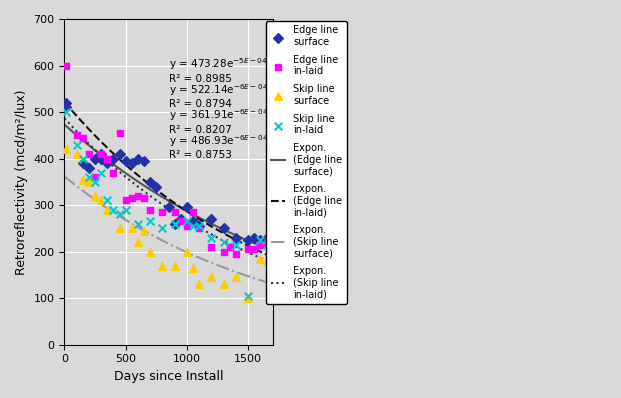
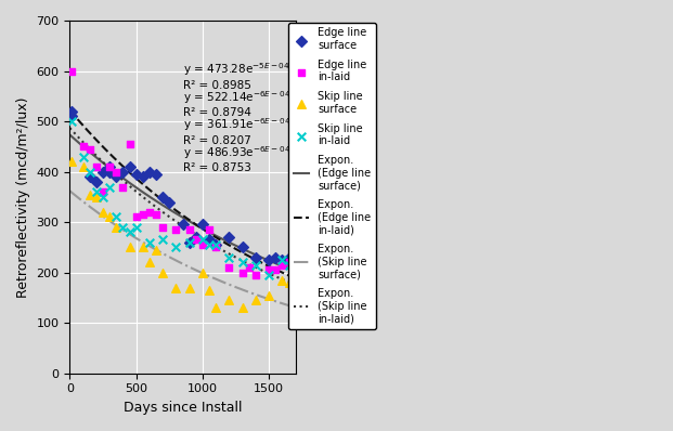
Skip line surface/1500: 100 -> 155
Skip line in-laid/1500: 105 -> 195
